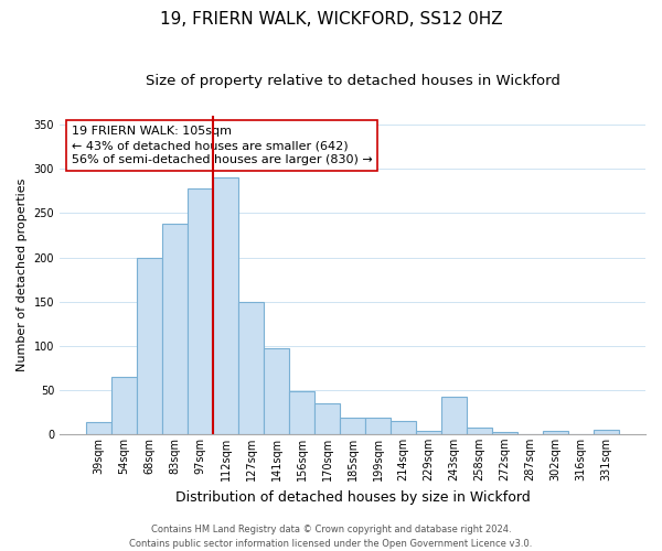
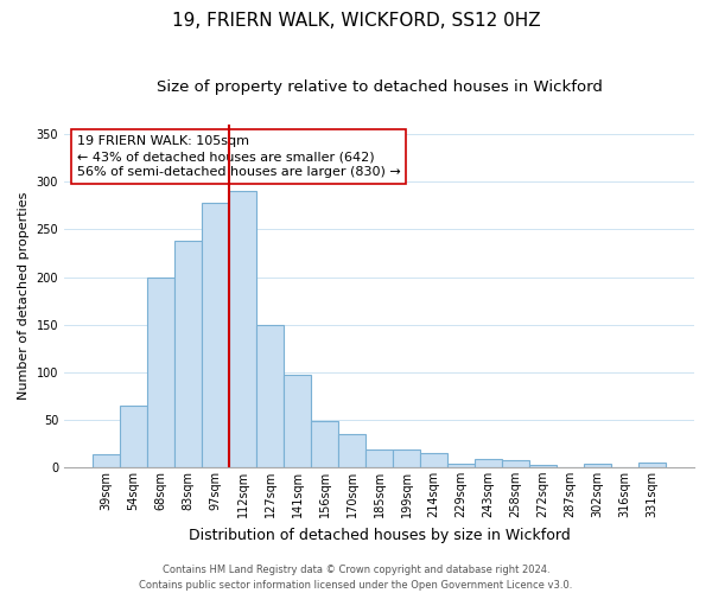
243sqm: 42 -> 8
